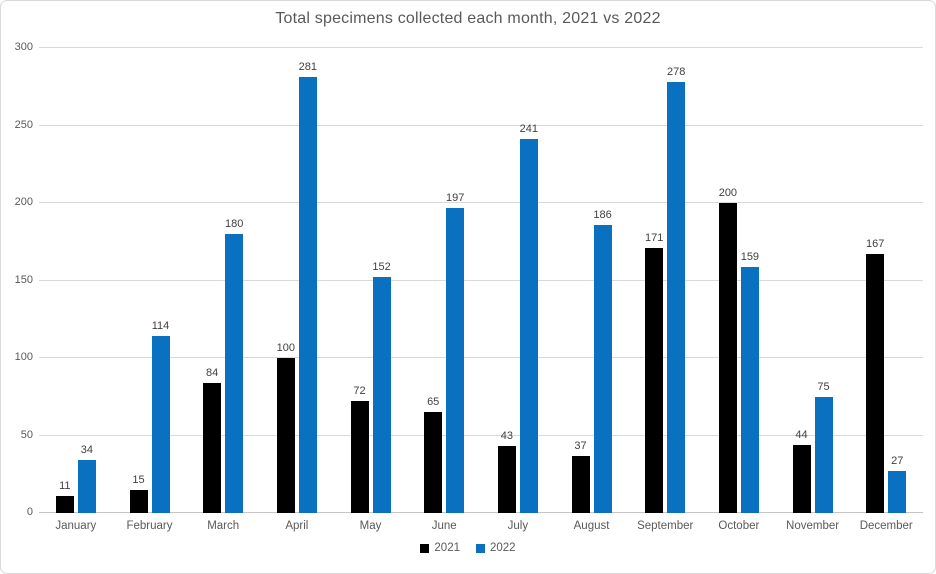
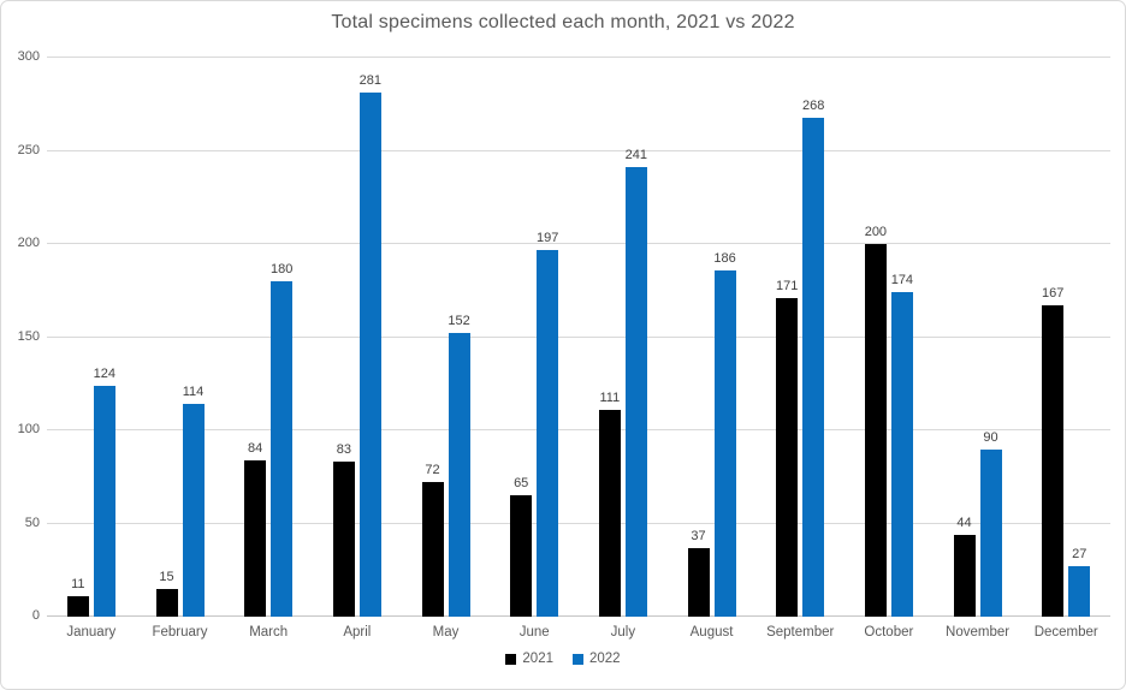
2022/January: 34 -> 124
2021/April: 100 -> 83
2021/July: 43 -> 111
2022/September: 278 -> 268
2022/October: 159 -> 174
2022/November: 75 -> 90
